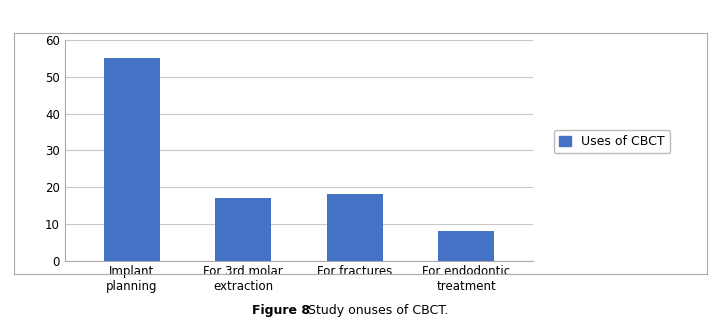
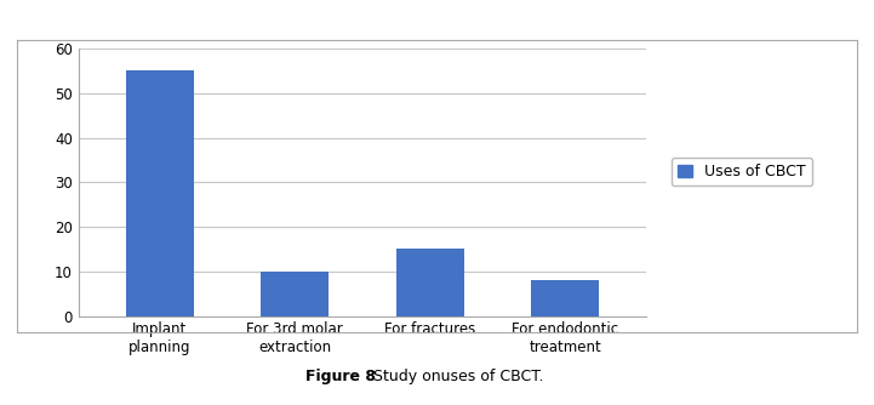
For 3rd molar extraction: 17 -> 10
For fractures: 18 -> 15
